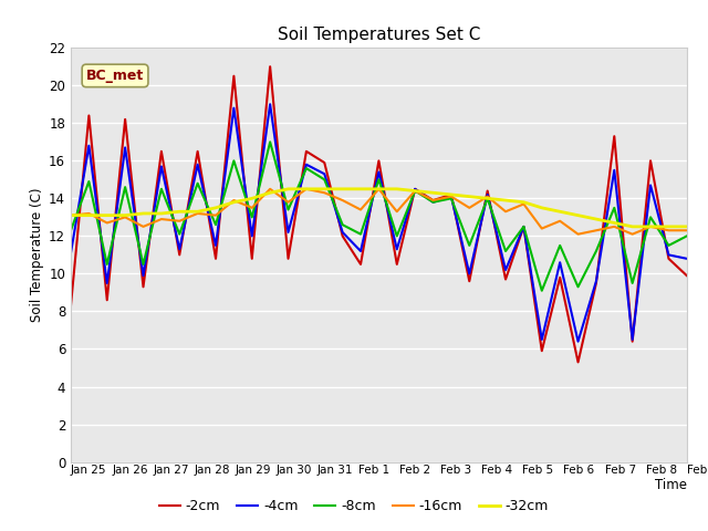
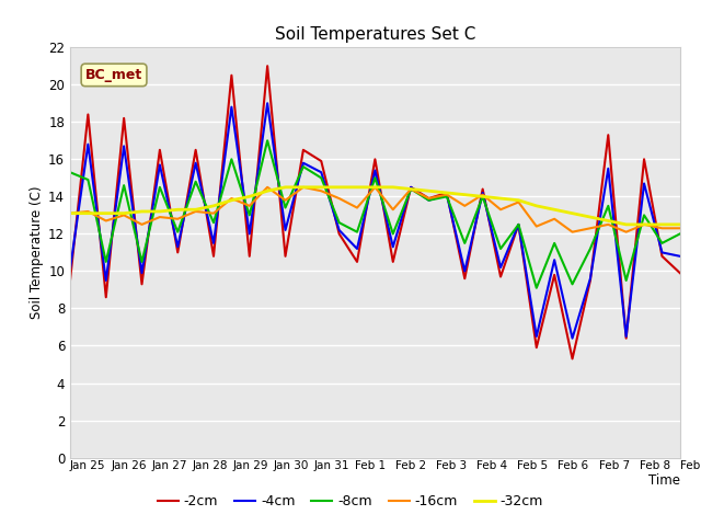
-2cm/Jan 25: 8.3 -> 9.5
-4cm/Jan 25: 11.1 -> 10.1
-8cm/Jan 25: 12.3 -> 15.3
